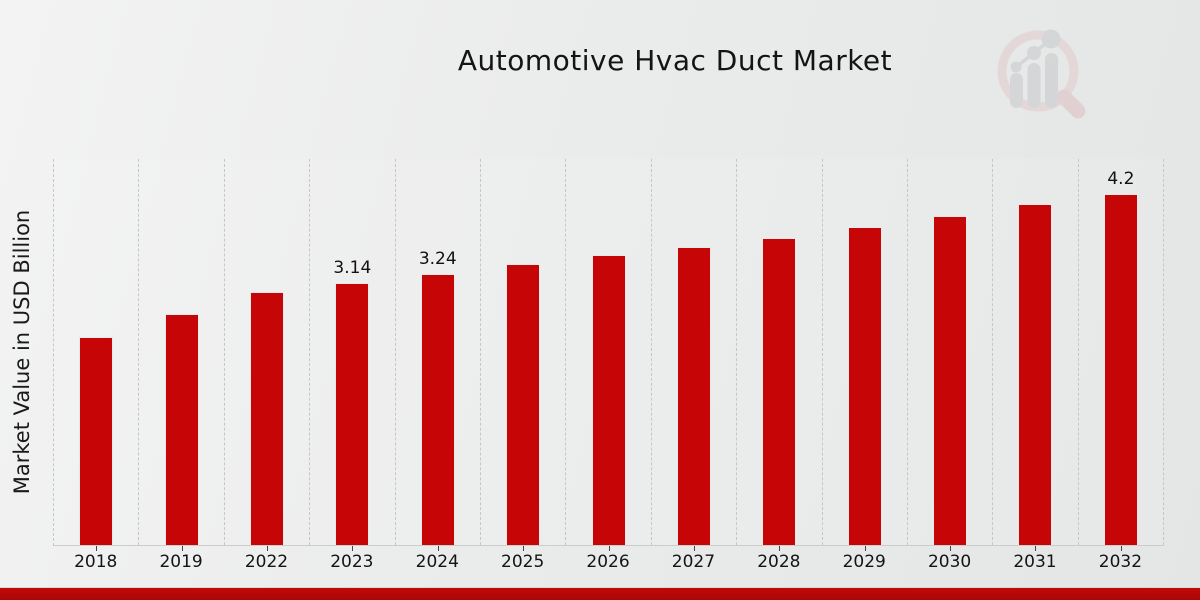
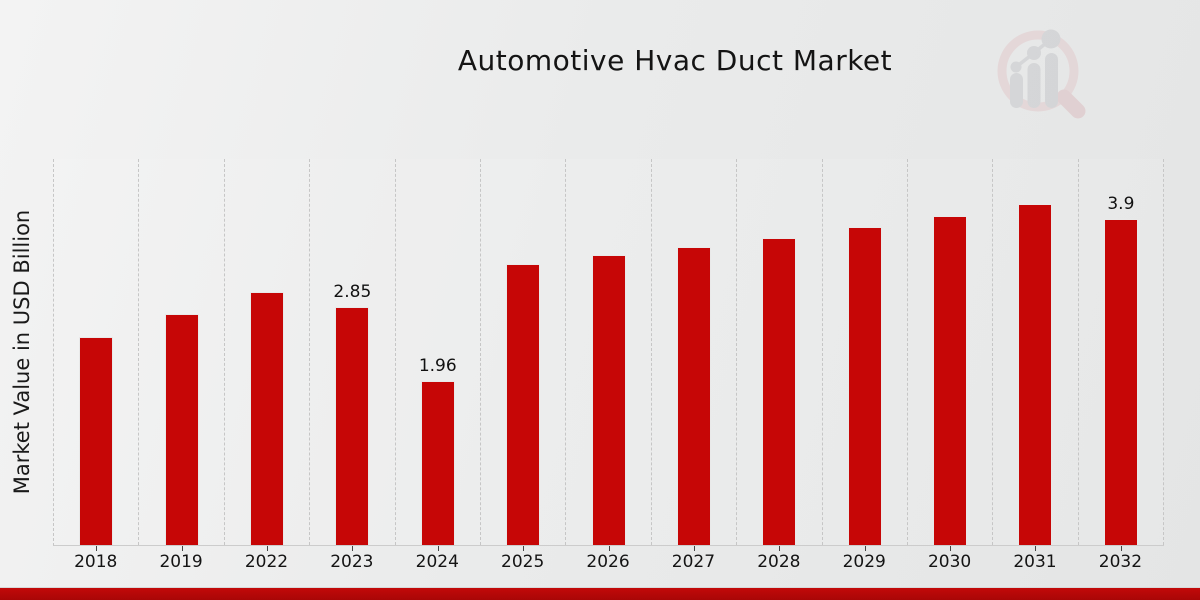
2023: 3.14 -> 2.85
2024: 3.24 -> 1.96
2032: 4.2 -> 3.9
